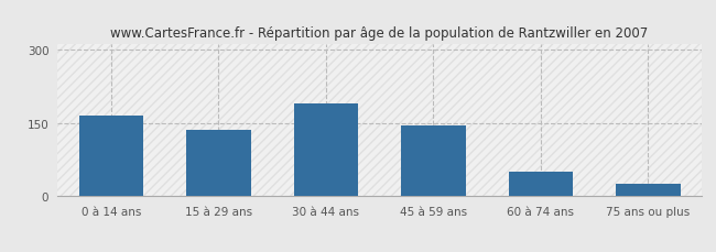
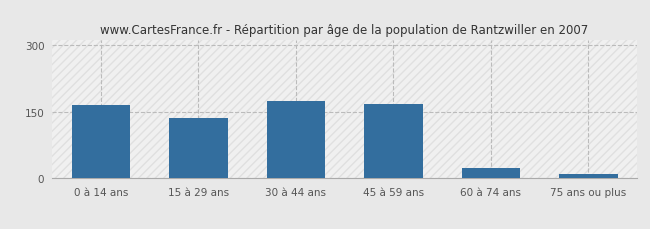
30 à 44 ans: 190 -> 173
45 à 59 ans: 145 -> 167
60 à 74 ans: 50 -> 24
75 ans ou plus: 25 -> 11
